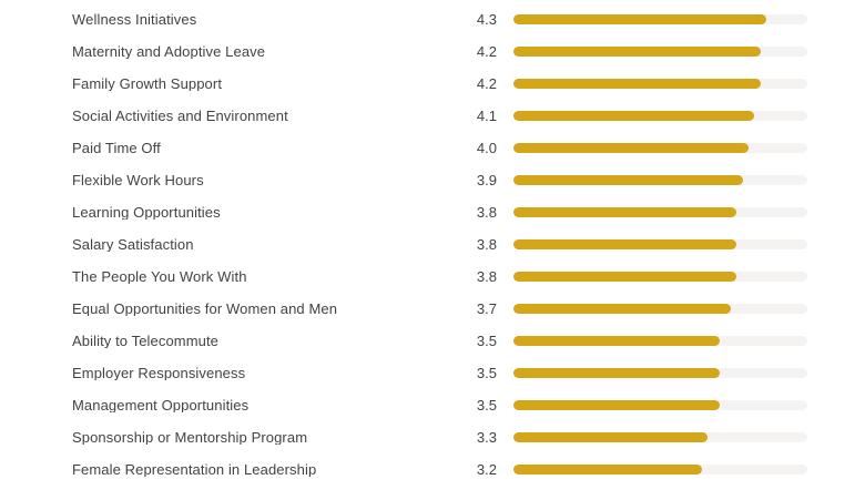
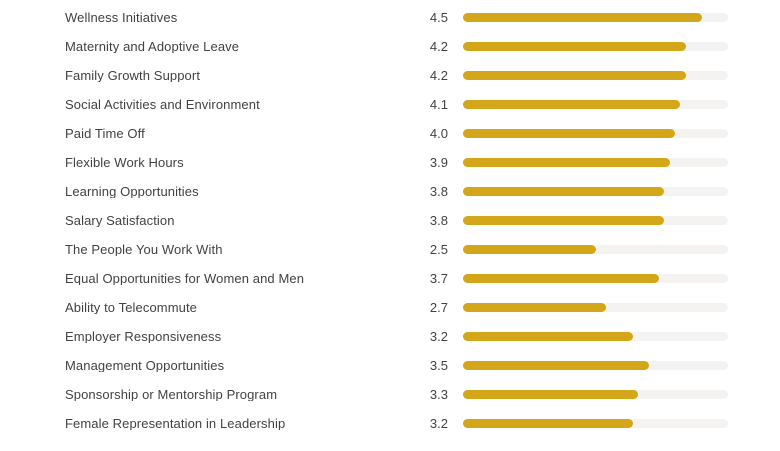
Wellness Initiatives: 4.3 -> 4.5
The People You Work With: 3.8 -> 2.5
Ability to Telecommute: 3.5 -> 2.7
Employer Responsiveness: 3.5 -> 3.2
